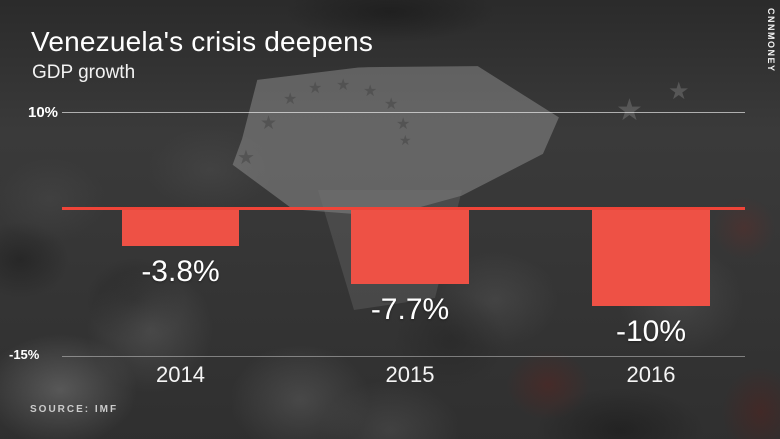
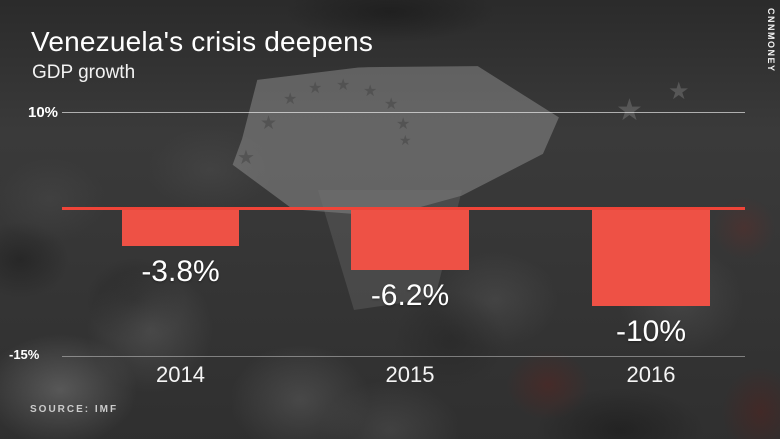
2015: -7.7% -> -6.2%
